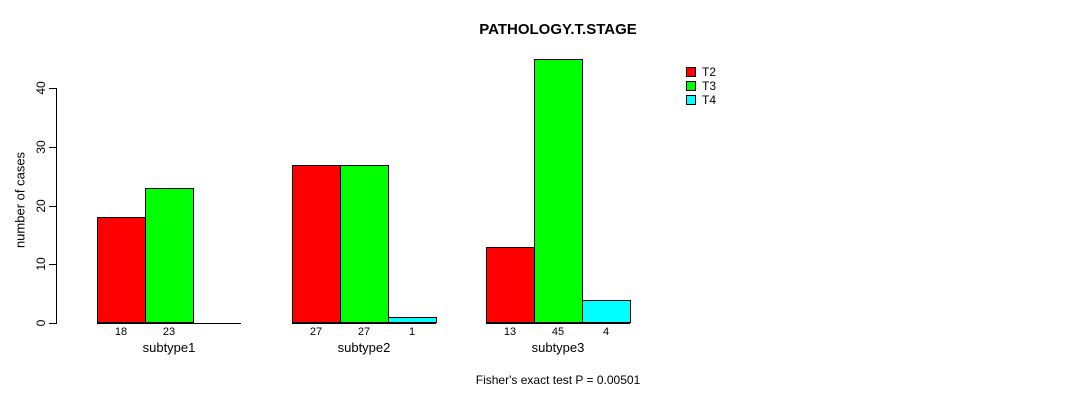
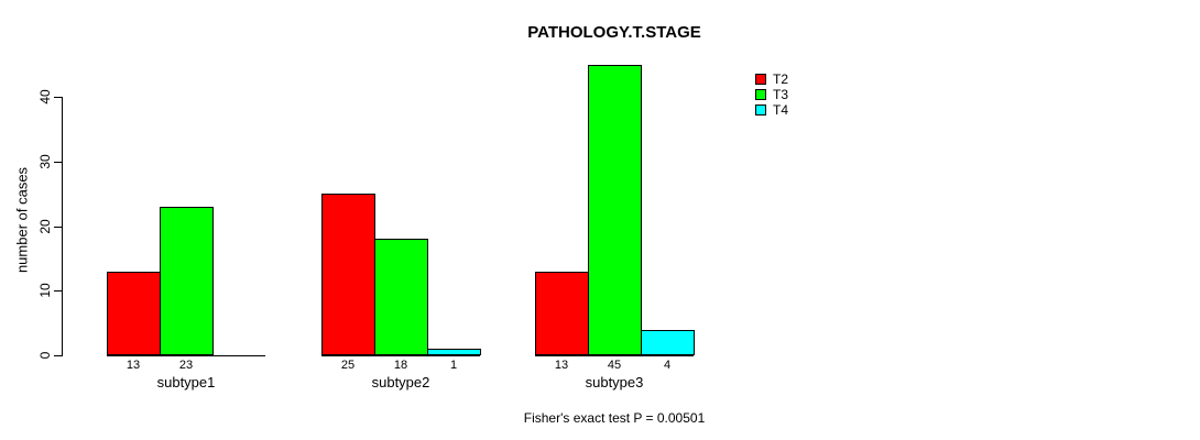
T2/subtype1: 18 -> 13
T2/subtype2: 27 -> 25
T3/subtype2: 27 -> 18
